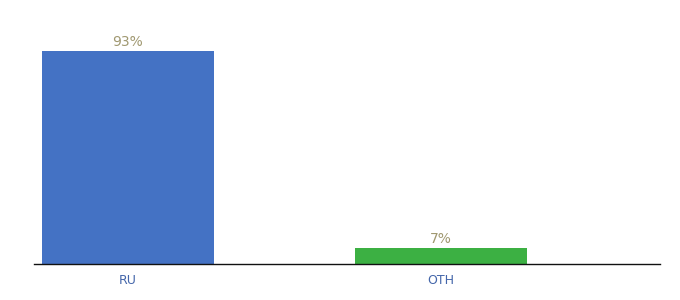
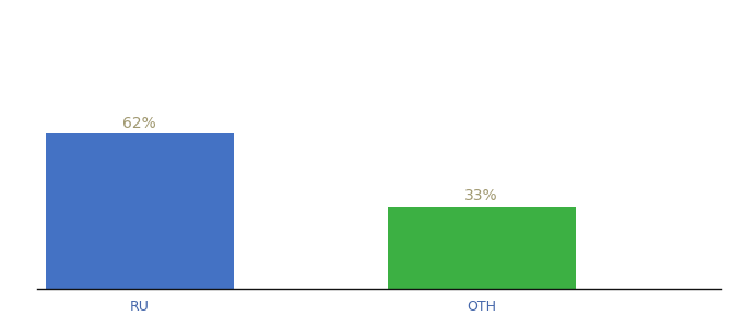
RU: 93% -> 62%
OTH: 7% -> 33%
